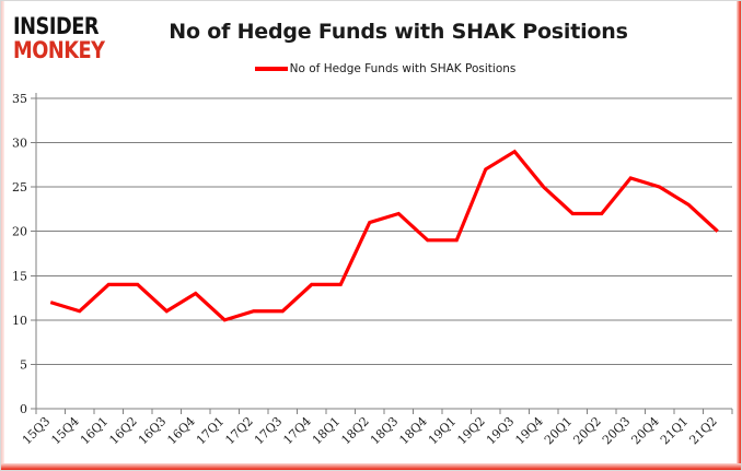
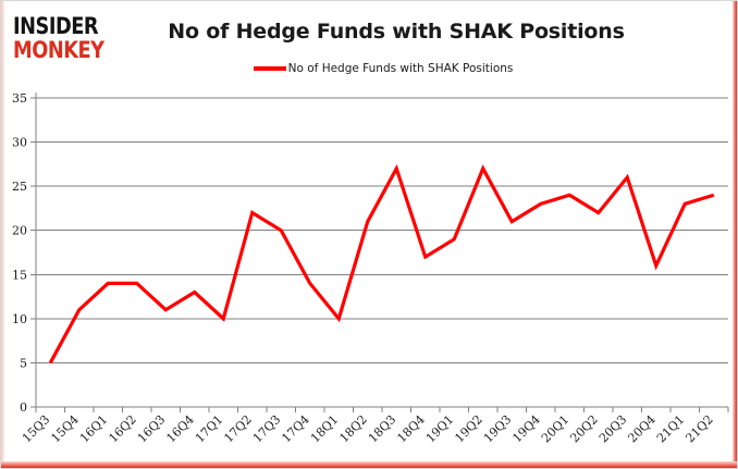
15Q3: 12 -> 5
17Q2: 11 -> 22
17Q3: 11 -> 20
18Q1: 14 -> 10
18Q3: 22 -> 27
18Q4: 19 -> 17
19Q3: 29 -> 21
19Q4: 25 -> 23
20Q1: 22 -> 24
20Q4: 25 -> 16
21Q2: 20 -> 24
